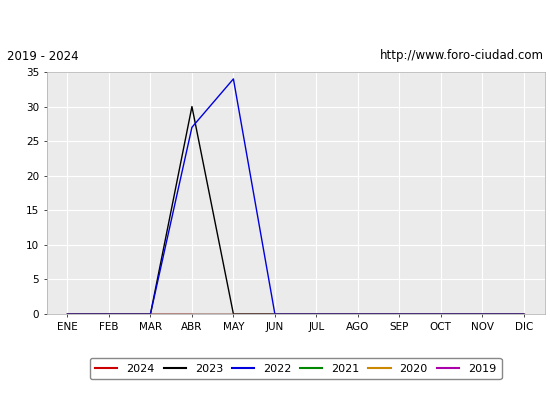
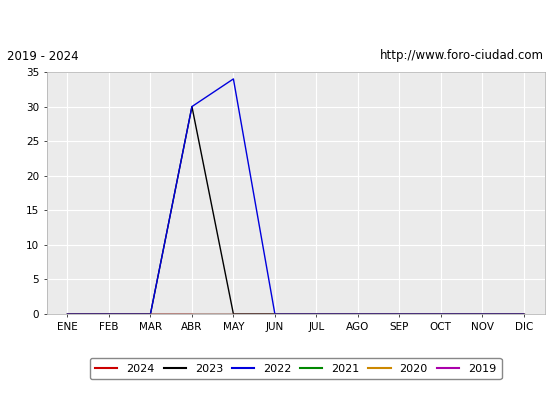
2022/ABR: 27 -> 30
